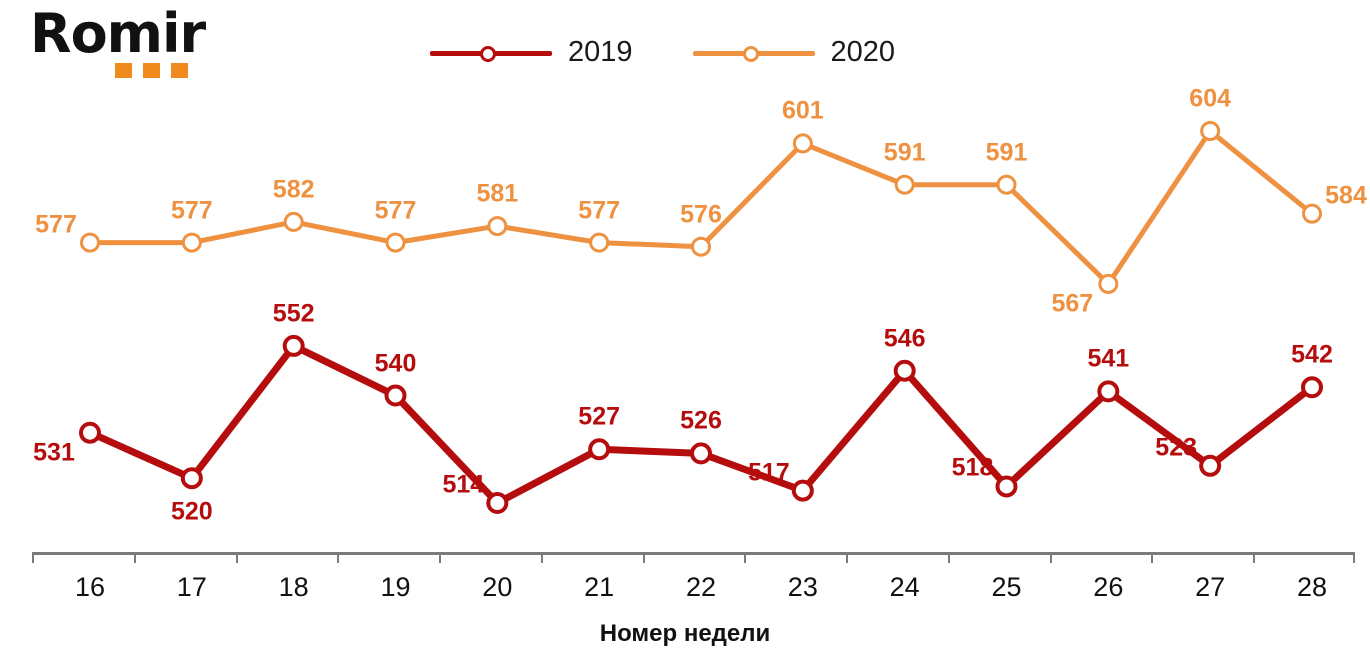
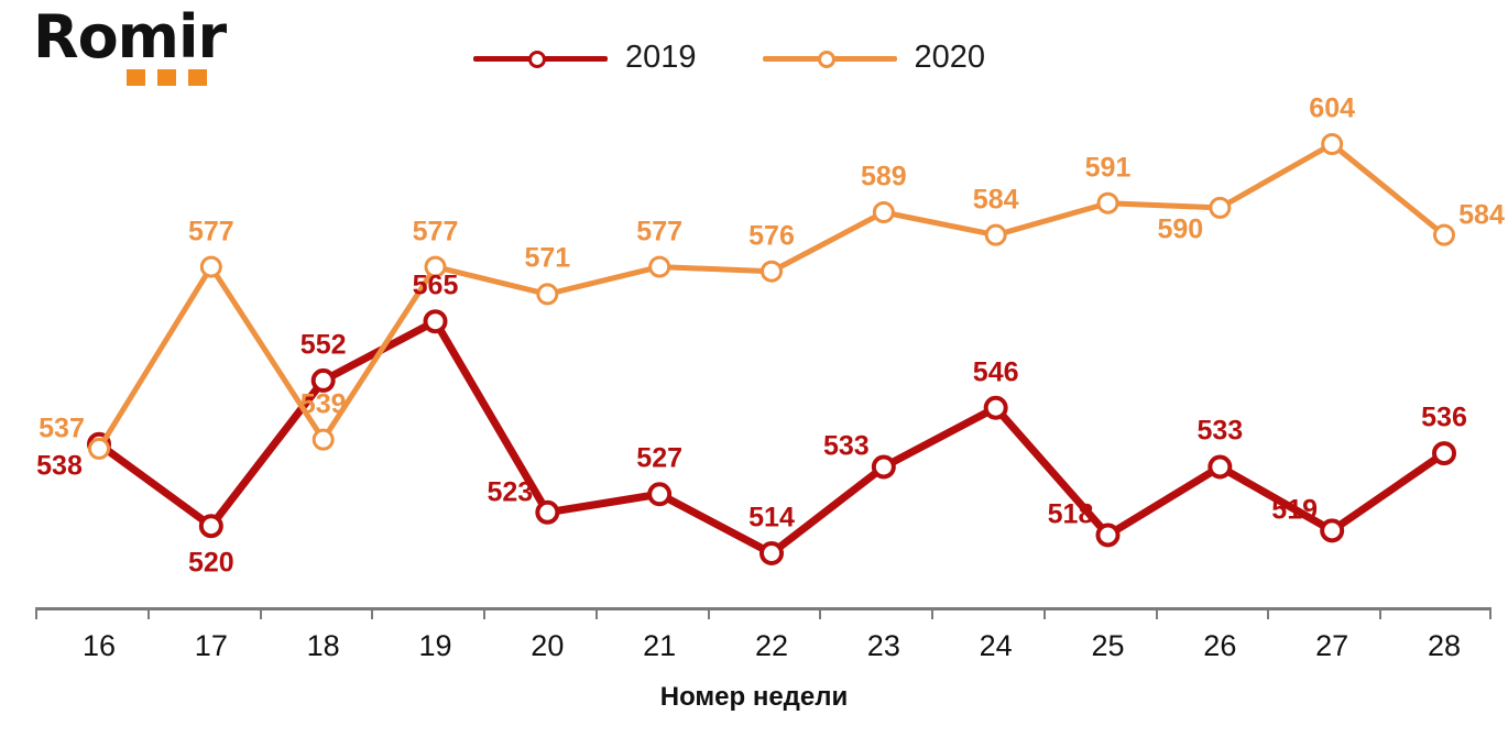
2019/16: 531 -> 538
2020/16: 577 -> 537
2020/18: 582 -> 539
2019/19: 540 -> 565
2019/20: 514 -> 523
2020/20: 581 -> 571
2019/22: 526 -> 514
2019/23: 517 -> 533
2020/23: 601 -> 589
2020/24: 591 -> 584
2019/26: 541 -> 533
2020/26: 567 -> 590
2019/27: 523 -> 519
2019/28: 542 -> 536
